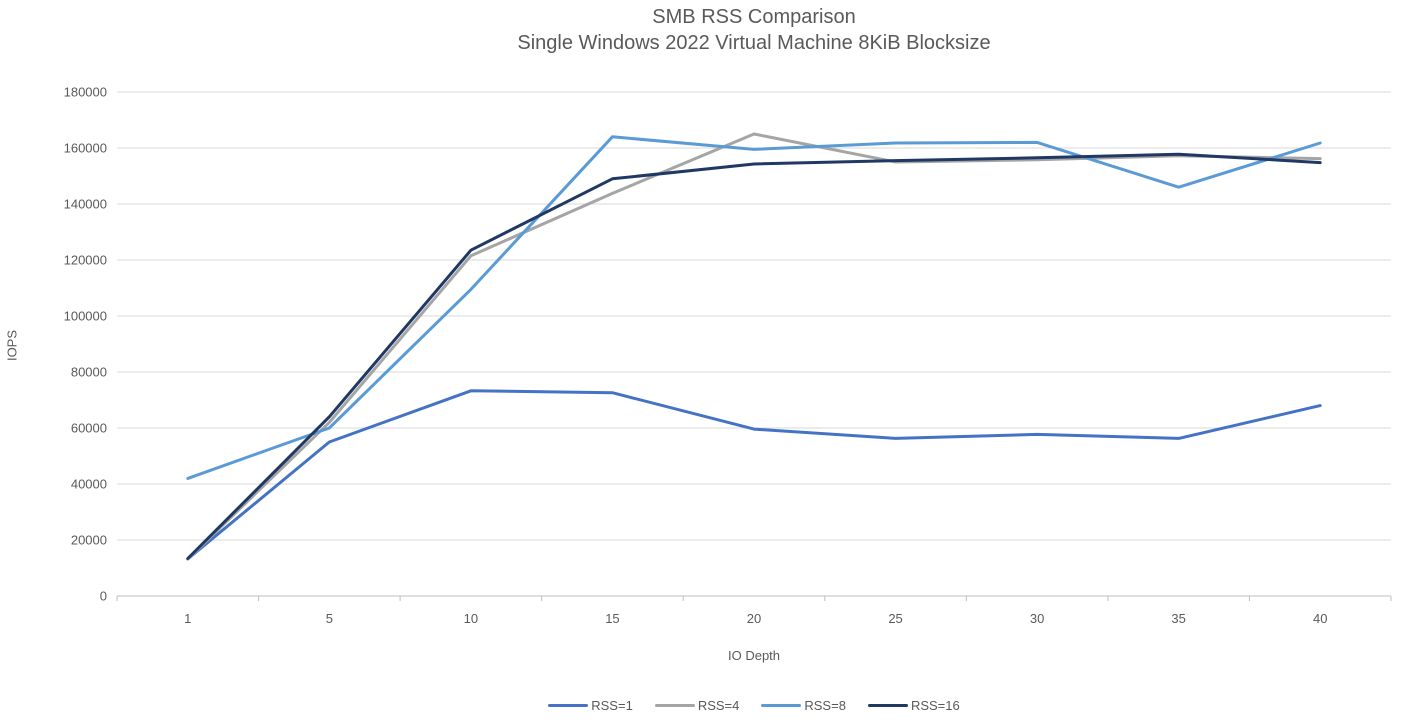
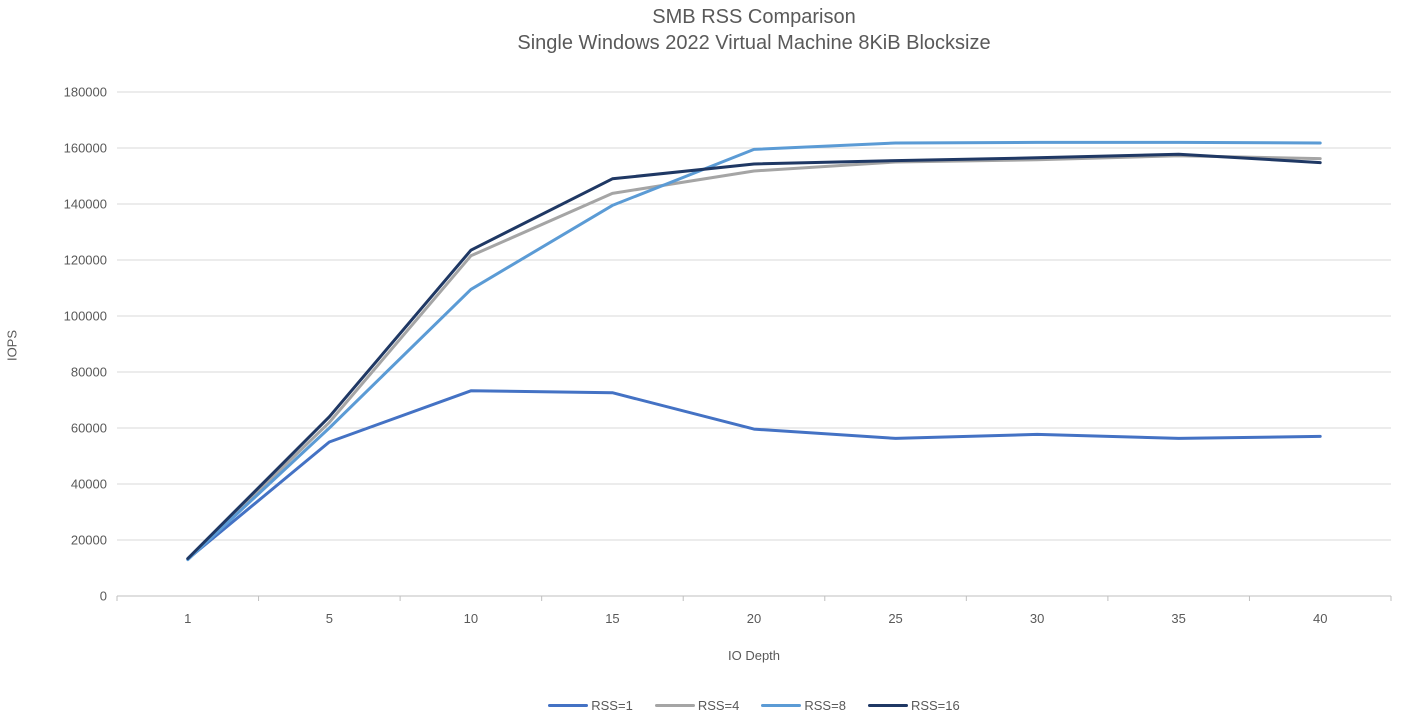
RSS=8/1: 42000 -> 13000
RSS=8/15: 164000 -> 140000
RSS=4/20: 165000 -> 152000
RSS=8/35: 146000 -> 162000
RSS=1/40: 68000 -> 57000
